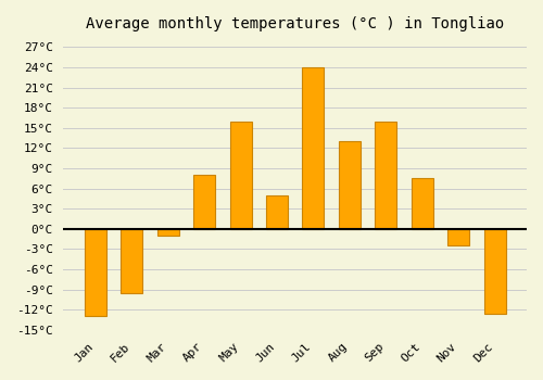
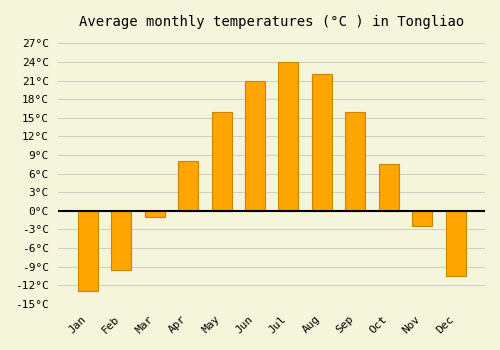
Jun: 5.0°C -> 21.0°C
Aug: 13.0°C -> 22.0°C
Dec: -12.6°C -> -10.5°C
